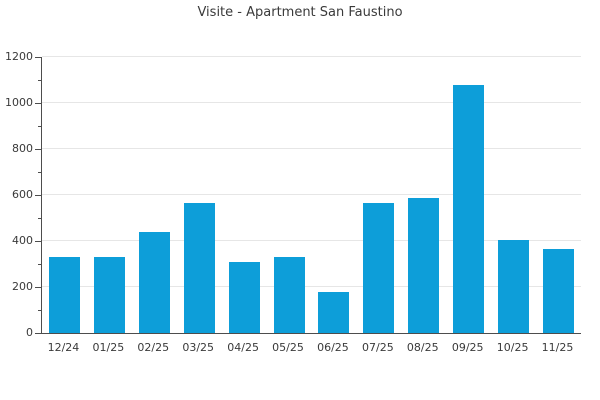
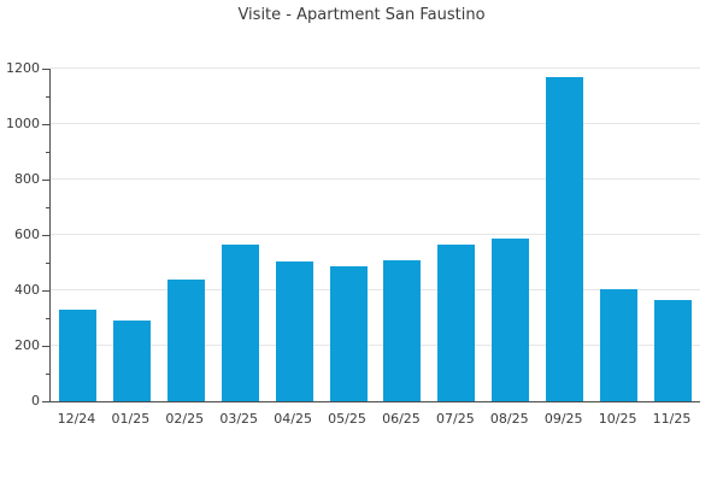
01/25: 330 -> 290
04/25: 310 -> 500
05/25: 330 -> 480
06/25: 180 -> 510
09/25: 1080 -> 1170
